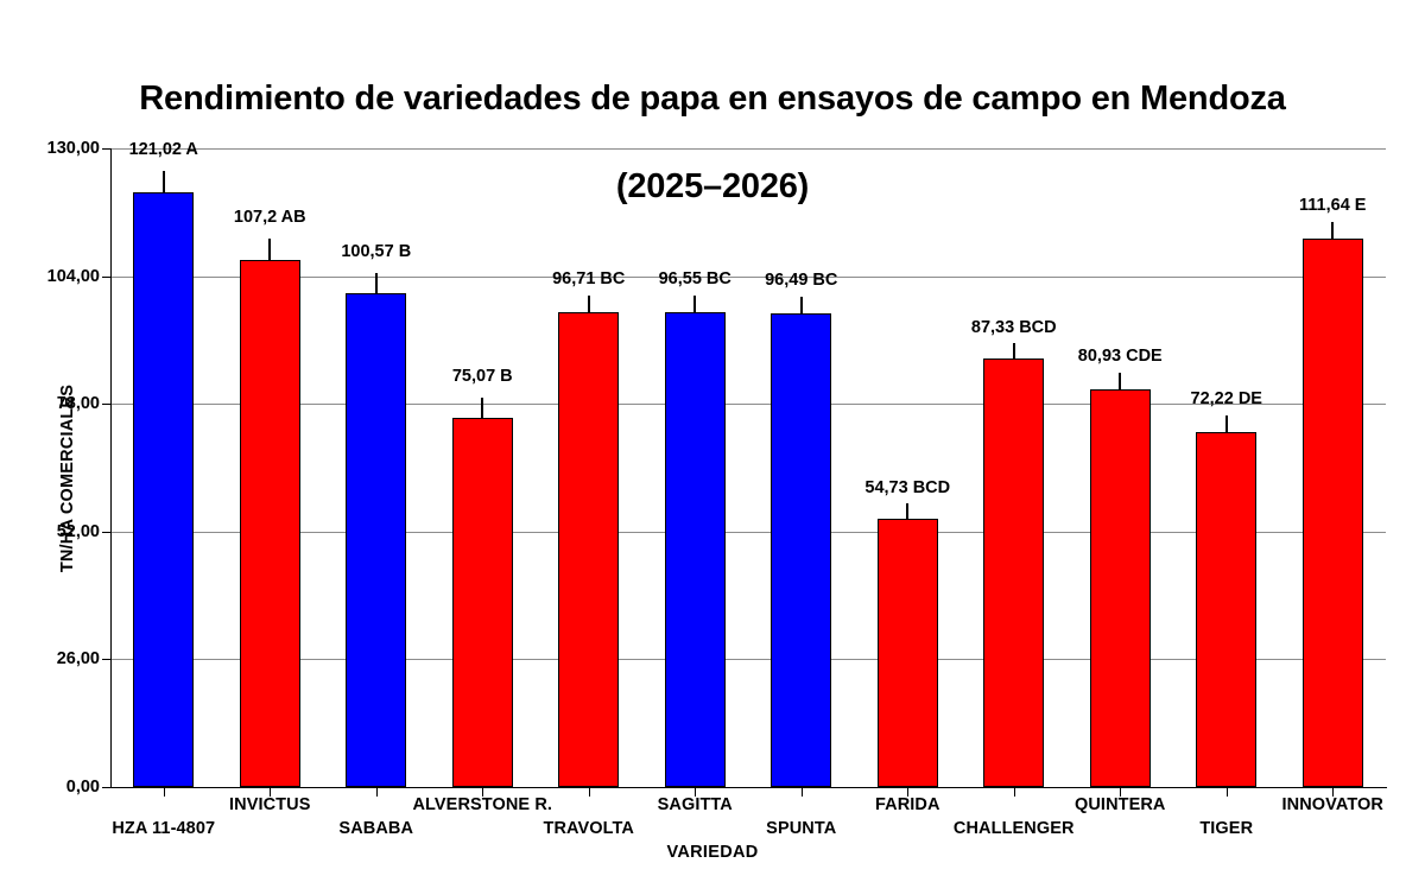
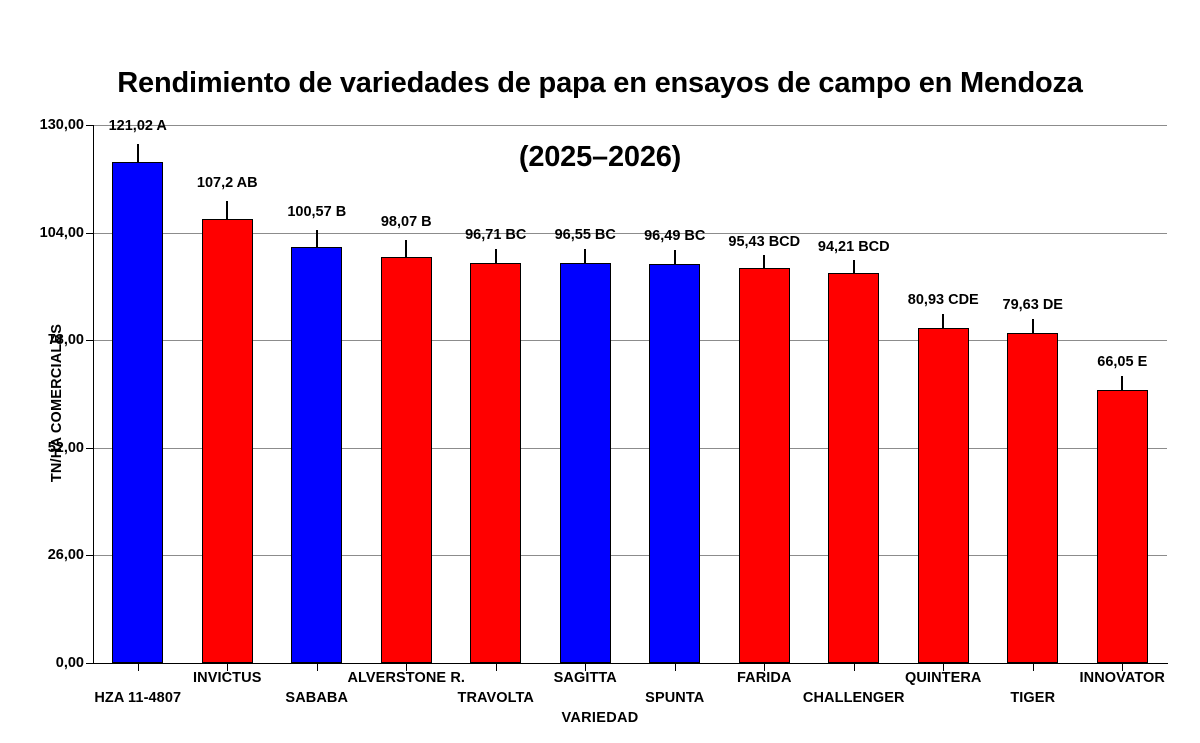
ALVERSTONE R.: 75,07 -> 98,07
FARIDA: 54,73 -> 95,43
CHALLENGER: 87,33 -> 94,21
TIGER: 72,22 -> 79,63
INNOVATOR: 111,64 -> 66,05
